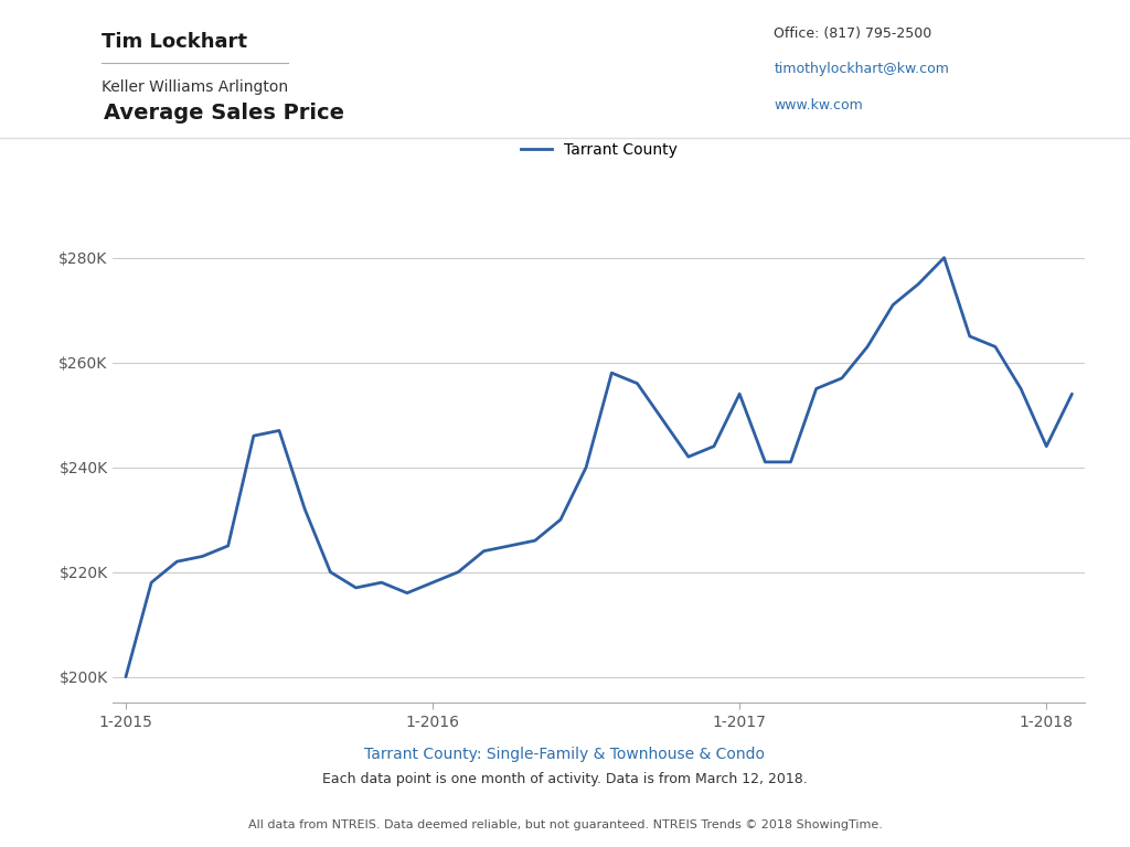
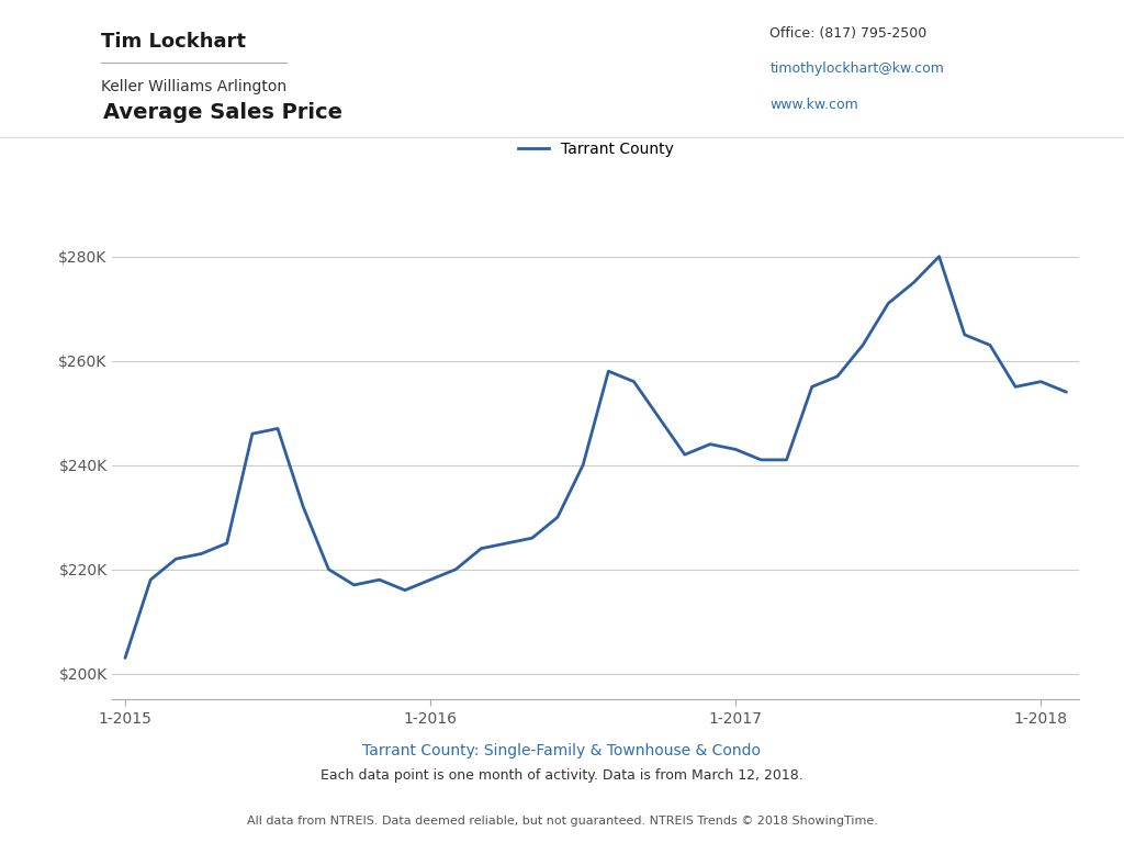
1-2015: $200K -> $203K
1-2017: $254K -> $243K
1-2018: $244K -> $256K
